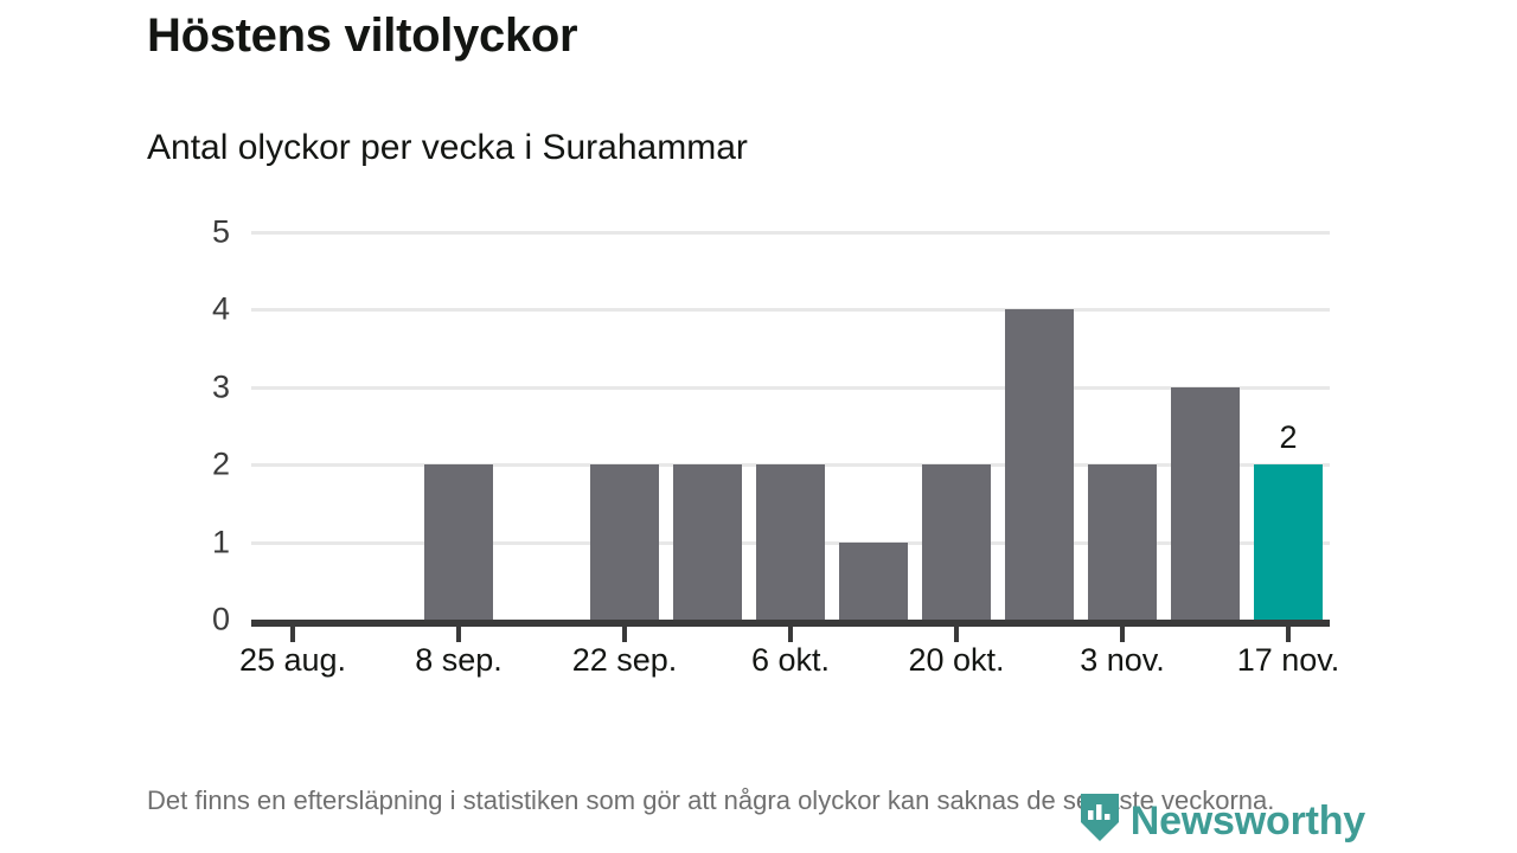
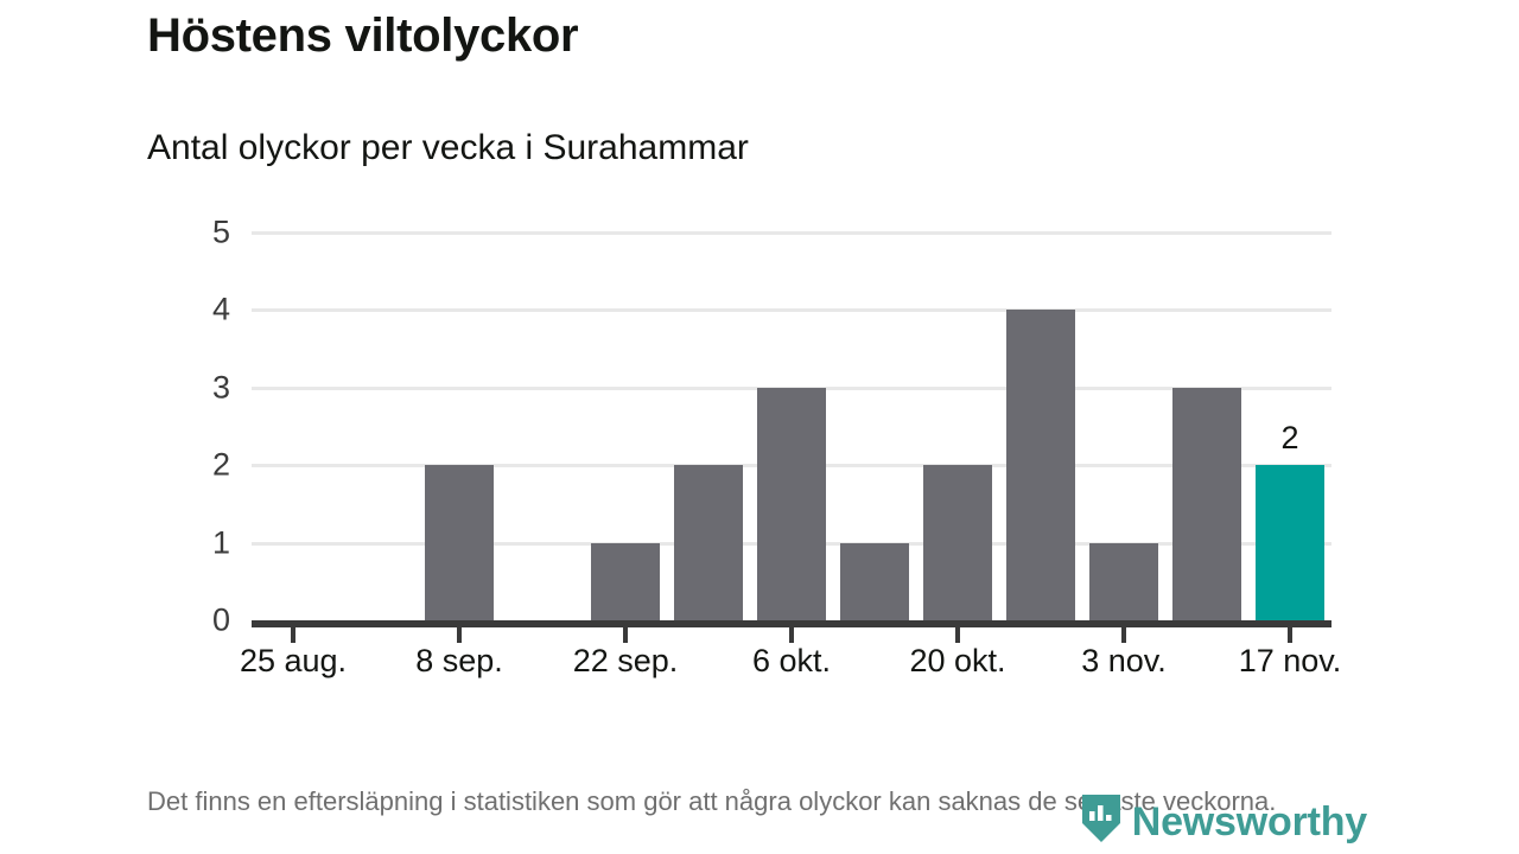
22 sep.: 2 -> 1
6 okt.: 2 -> 3
3 nov.: 2 -> 1
